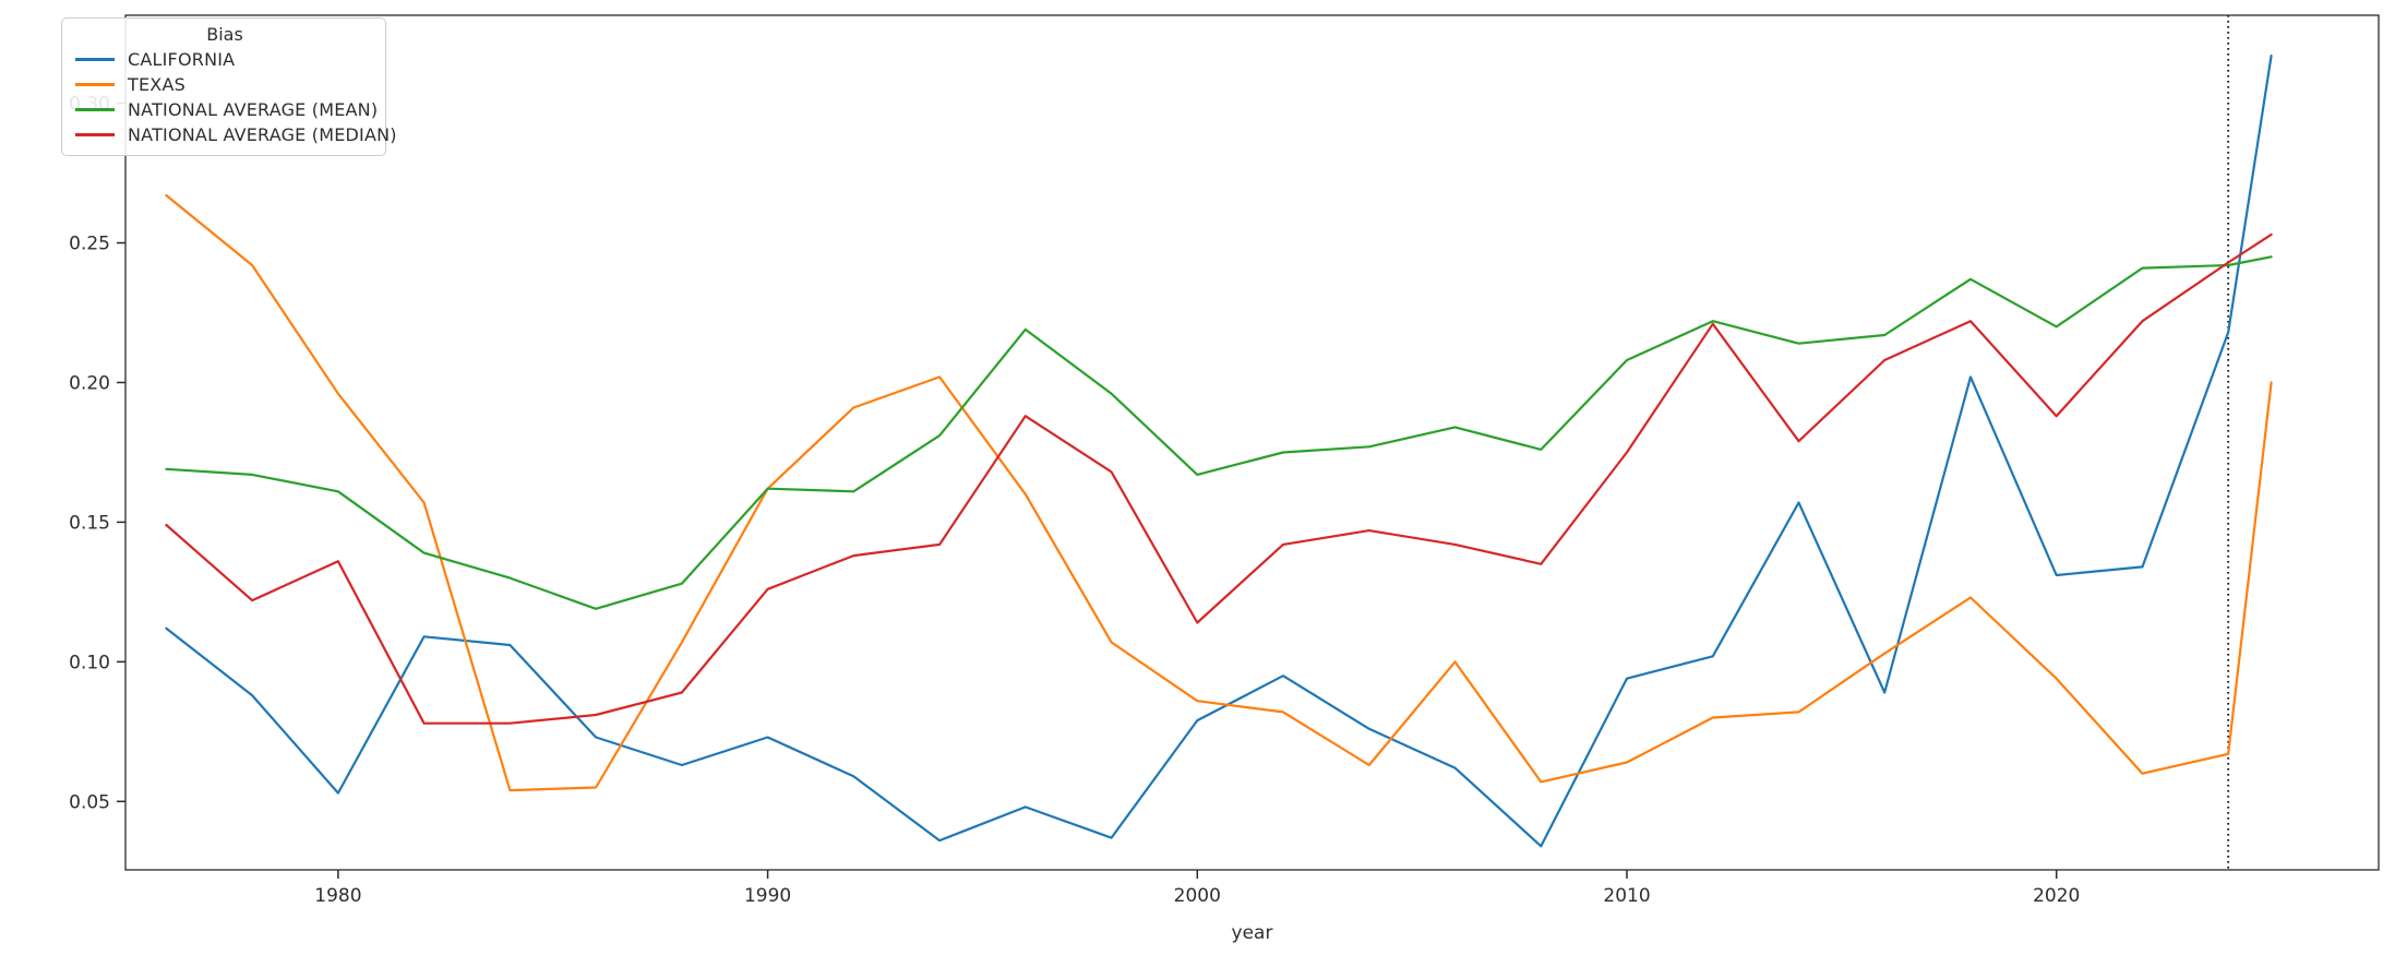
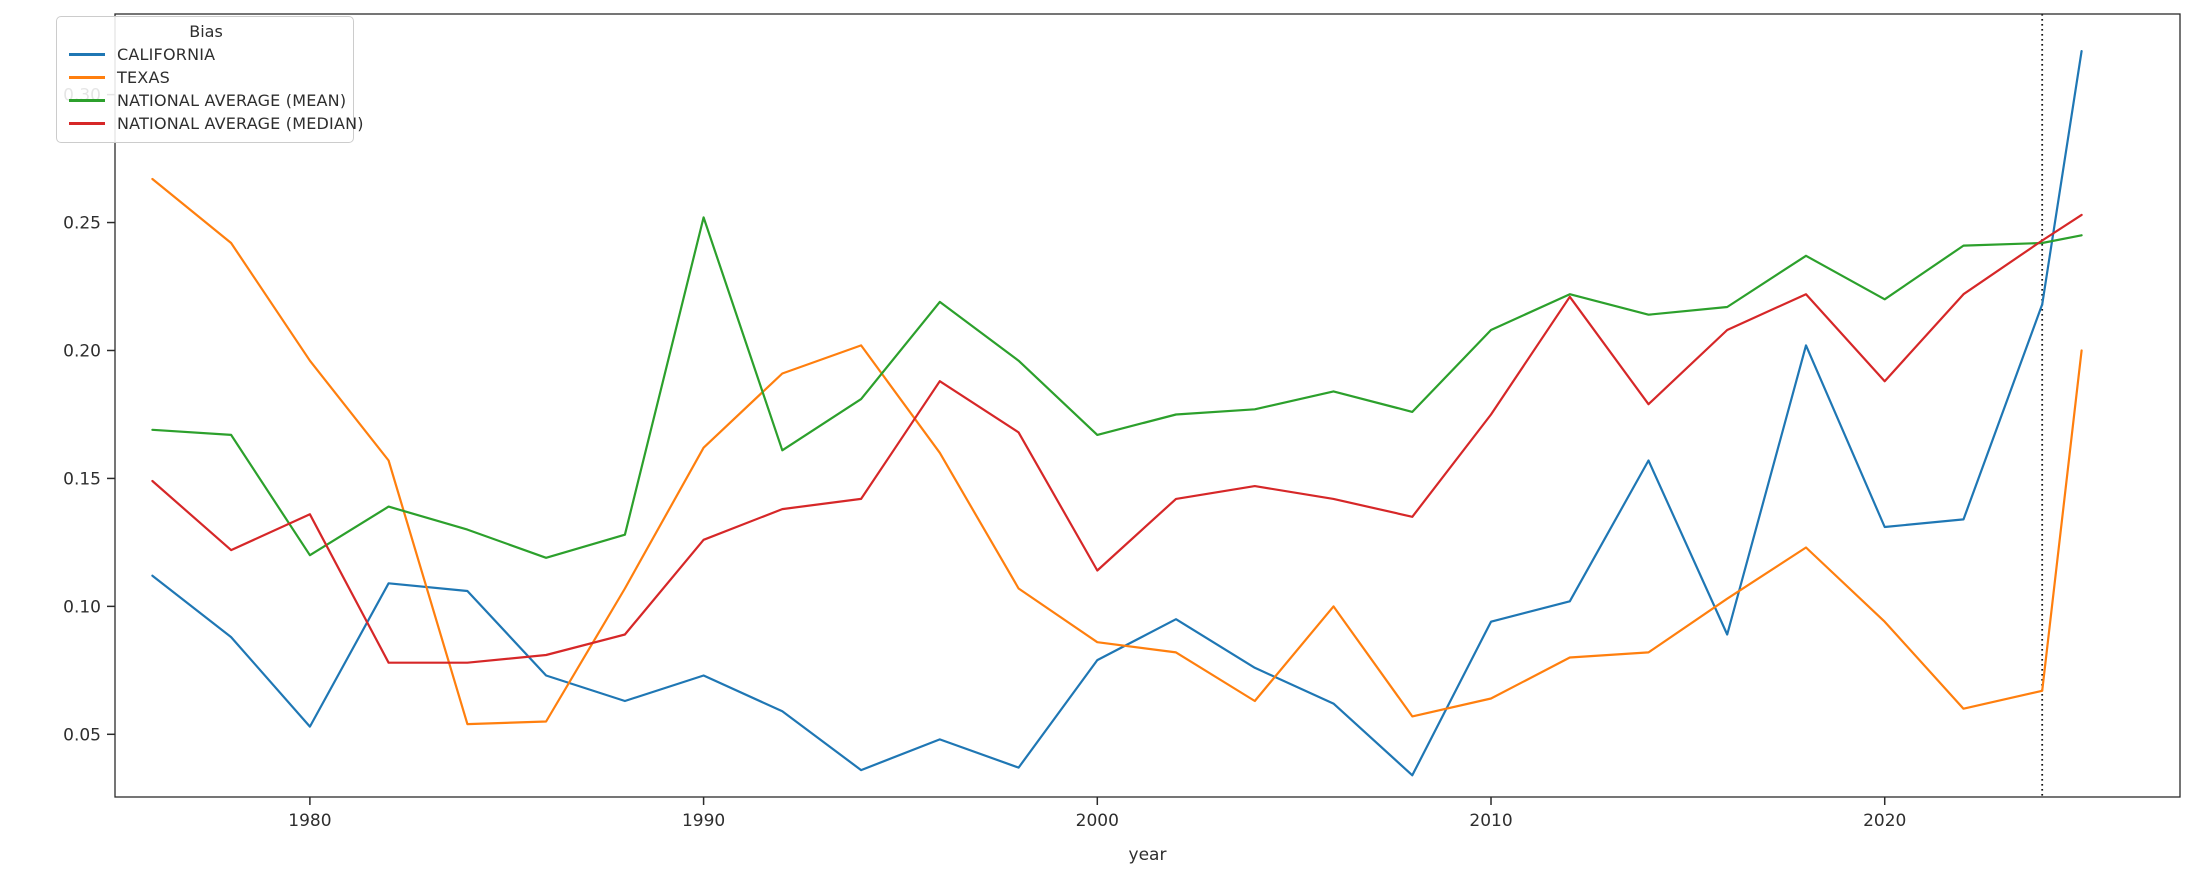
NATIONAL AVERAGE (MEAN)/1980: 0.161 -> 0.120
NATIONAL AVERAGE (MEAN)/1990: 0.162 -> 0.252
